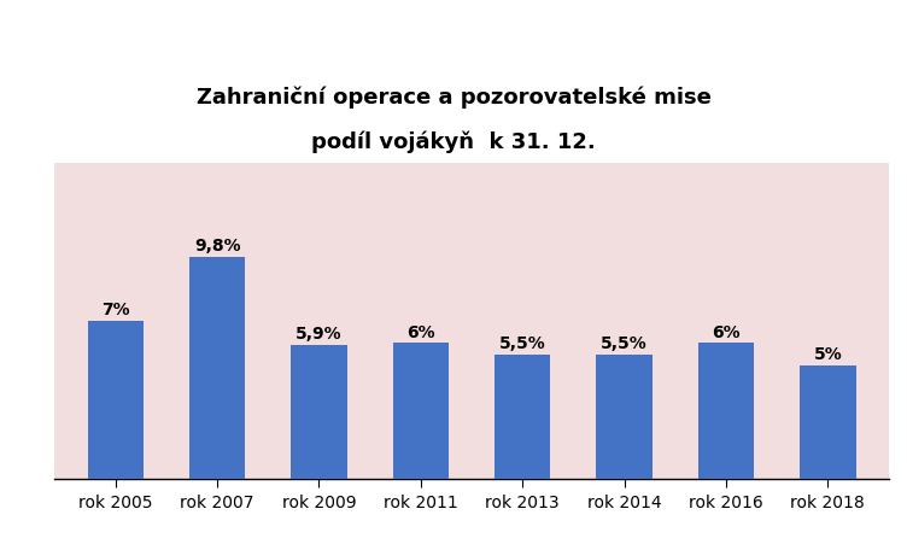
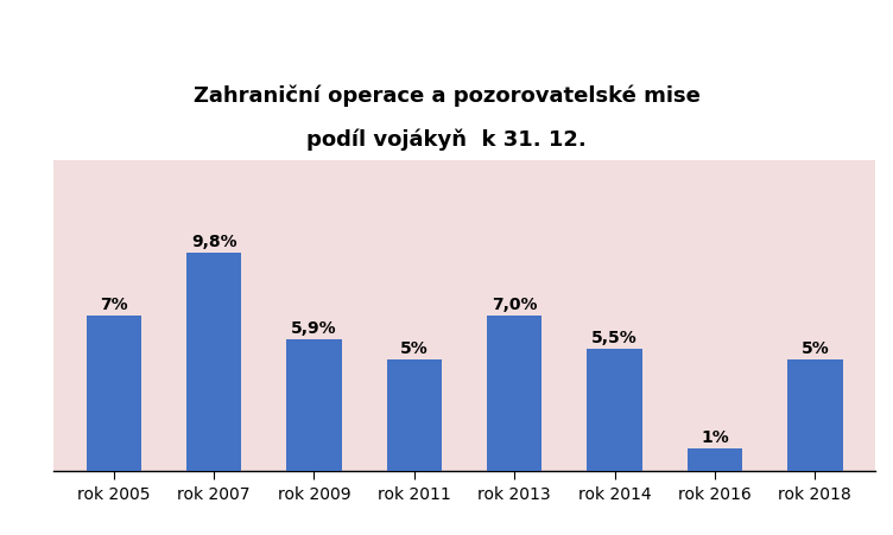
rok 2011: 6% -> 5%
rok 2013: 5,5% -> 7,0%
rok 2016: 6% -> 1%
